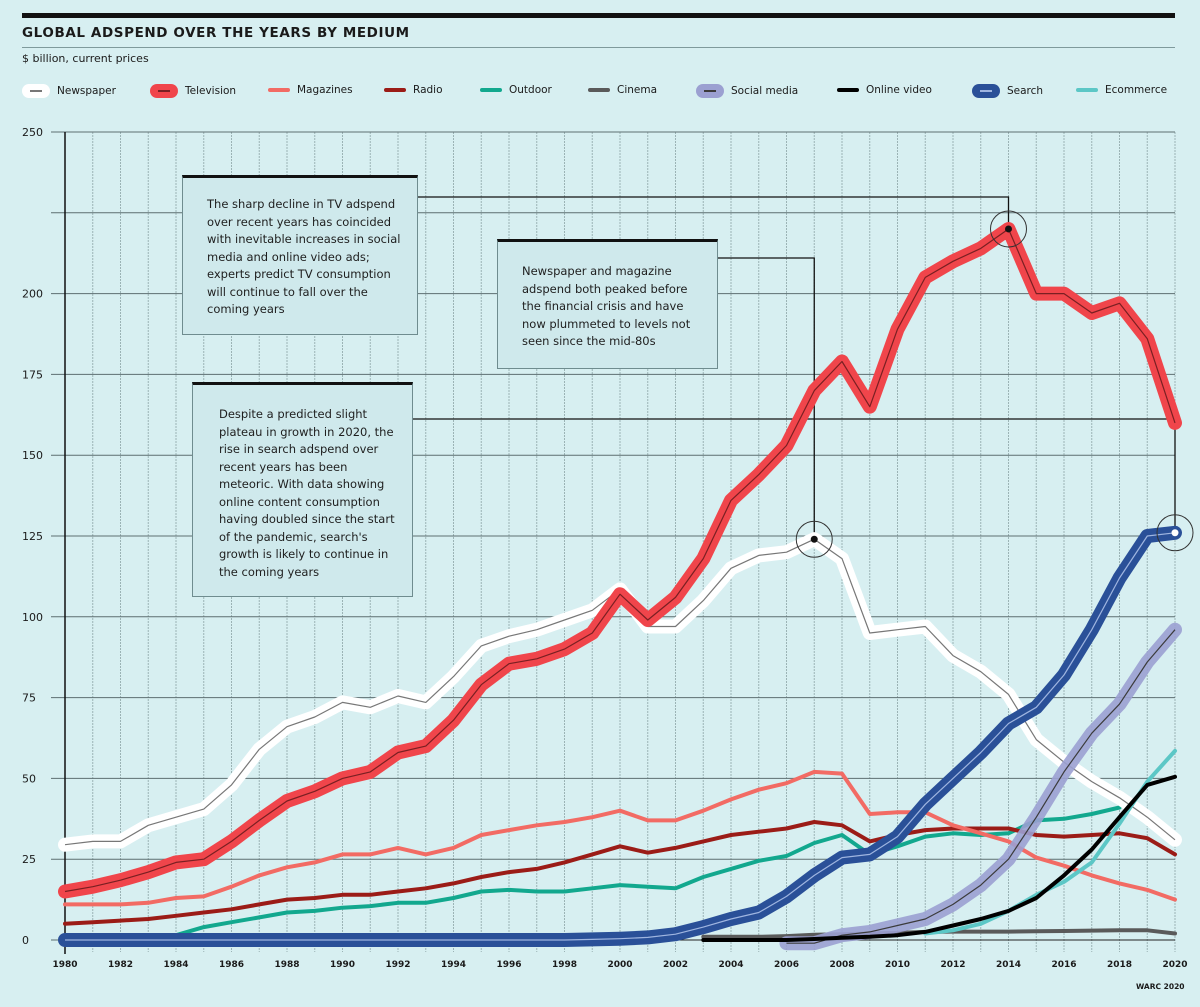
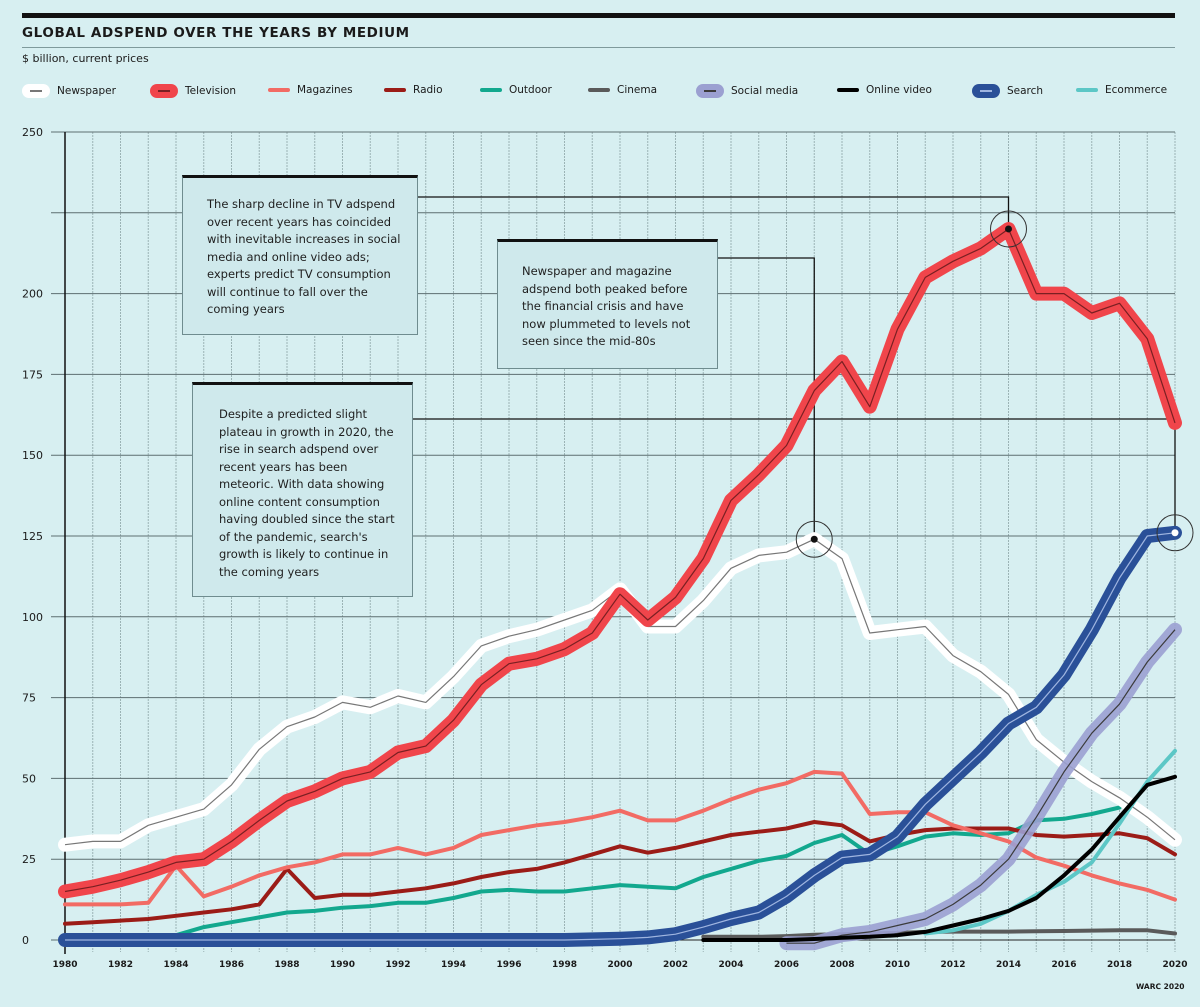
Magazines/1984: 13 -> 23
Radio/1988: 12 -> 22
